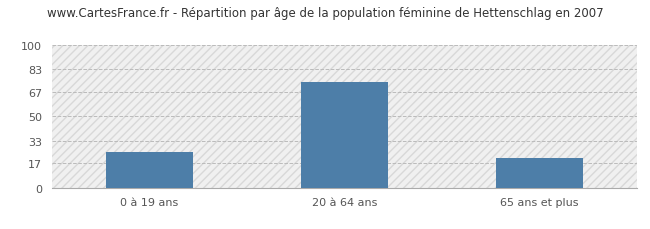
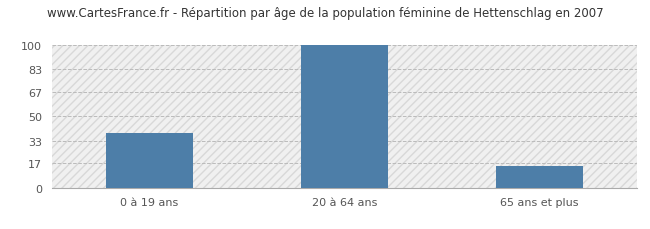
0 à 19 ans: 25 -> 38
20 à 64 ans: 74 -> 100
65 ans et plus: 21 -> 15
